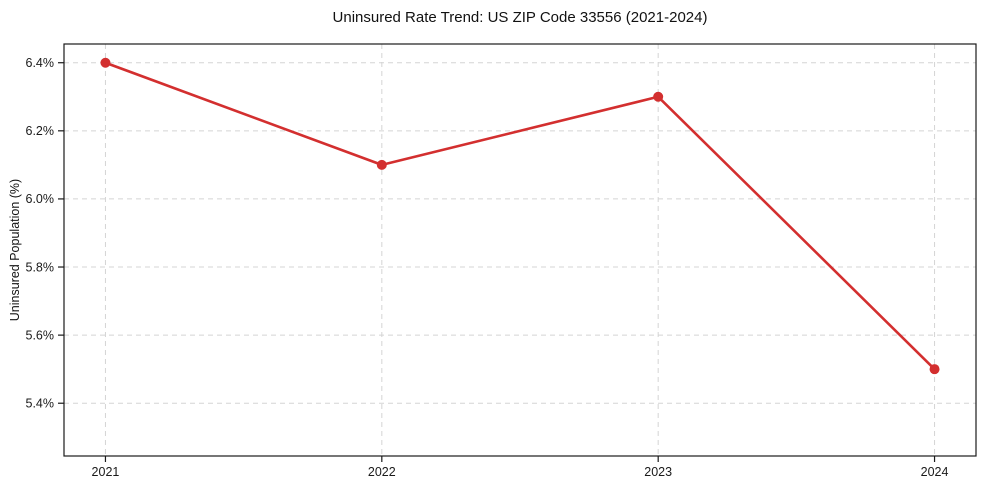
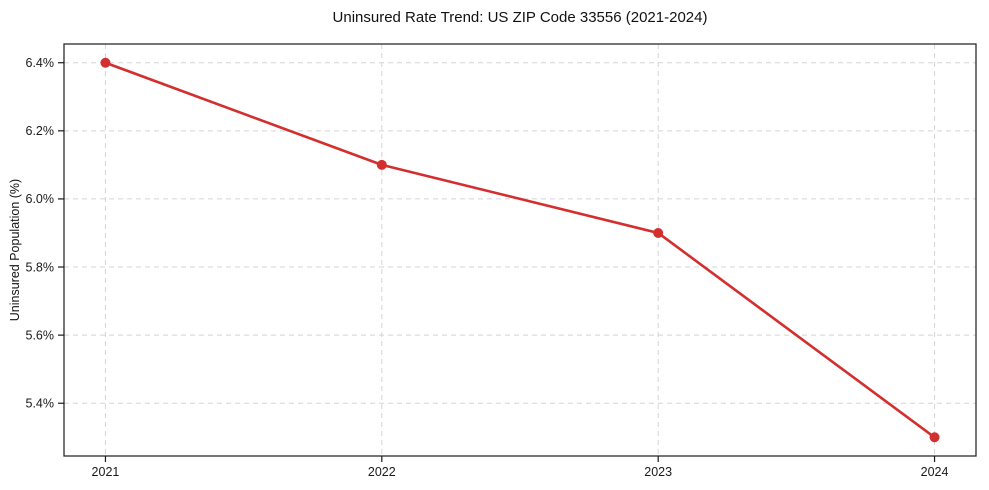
2023: 6.3% -> 5.9%
2024: 5.5% -> 5.3%
